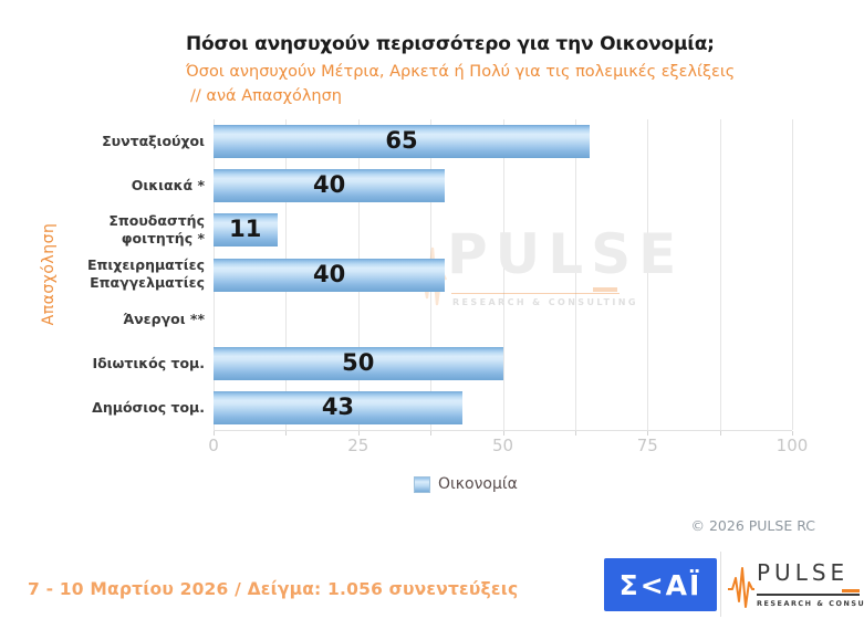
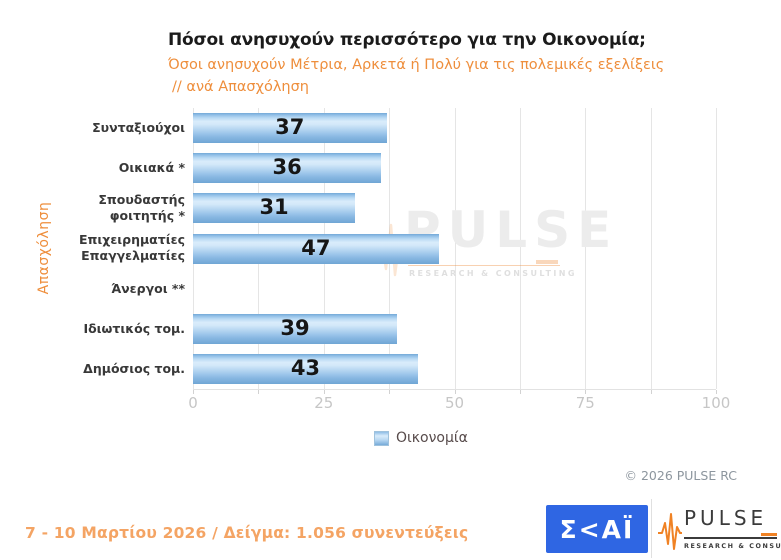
Συνταξιούχοι: 65 -> 37
Οικιακά *: 40 -> 36
Σπουδαστής φοιτητής *: 11 -> 31
Επιχειρηματίες Επαγγελματίες: 40 -> 47
Ιδιωτικός τομ.: 50 -> 39
